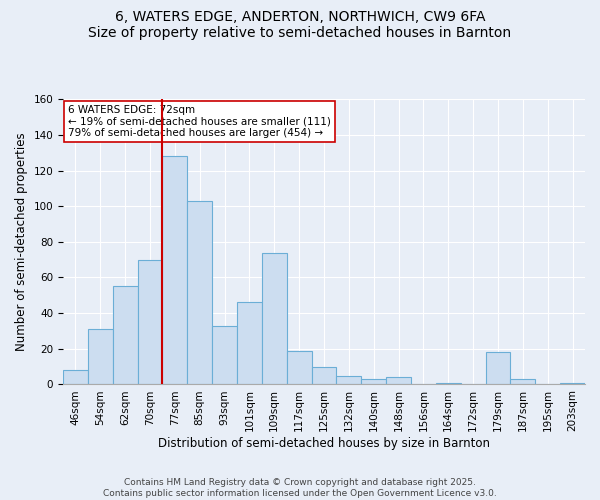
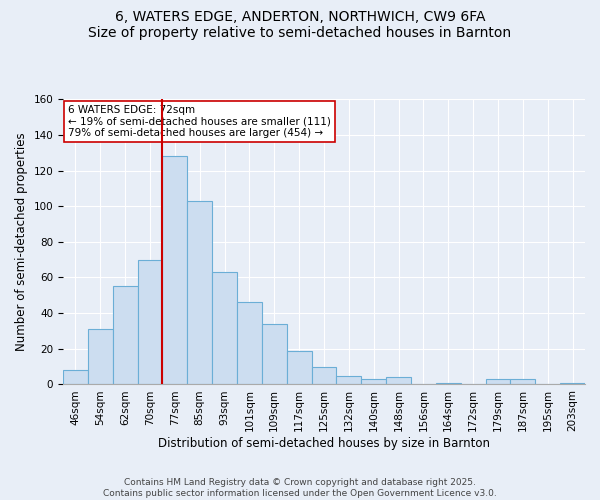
93sqm: 33 -> 63
109sqm: 74 -> 34
179sqm: 18 -> 3
